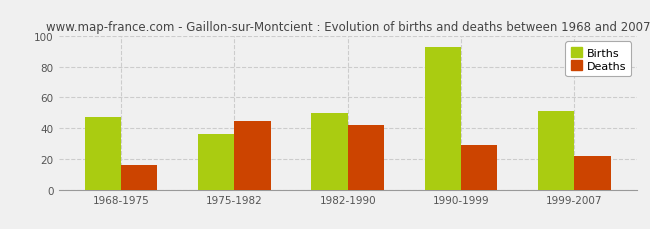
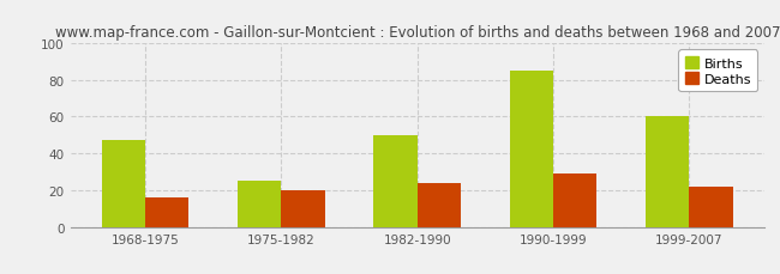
Births/1975-1982: 36 -> 25
Deaths/1975-1982: 45 -> 20
Deaths/1982-1990: 42 -> 24
Births/1990-1999: 93 -> 85
Births/1999-2007: 51 -> 60
